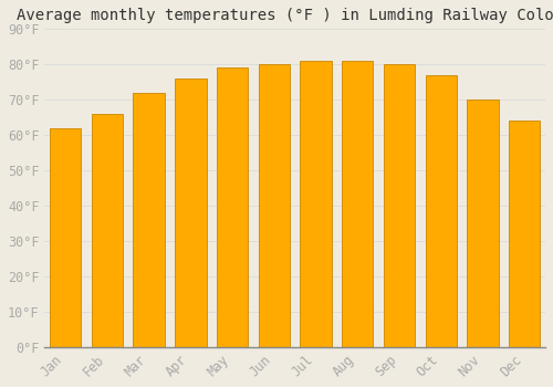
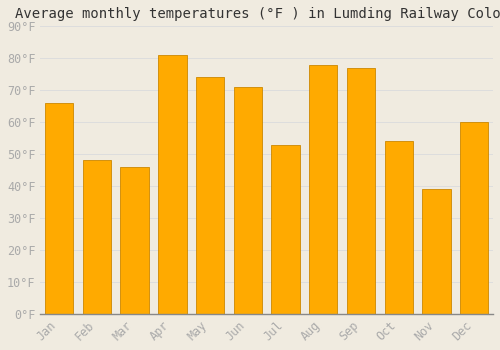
Jan: 62°F -> 66°F
Feb: 66°F -> 48°F
Mar: 72°F -> 46°F
Apr: 76°F -> 81°F
May: 79°F -> 74°F
Jun: 80°F -> 71°F
Jul: 81°F -> 53°F
Aug: 81°F -> 78°F
Sep: 80°F -> 77°F
Oct: 77°F -> 54°F
Nov: 70°F -> 39°F
Dec: 64°F -> 60°F
